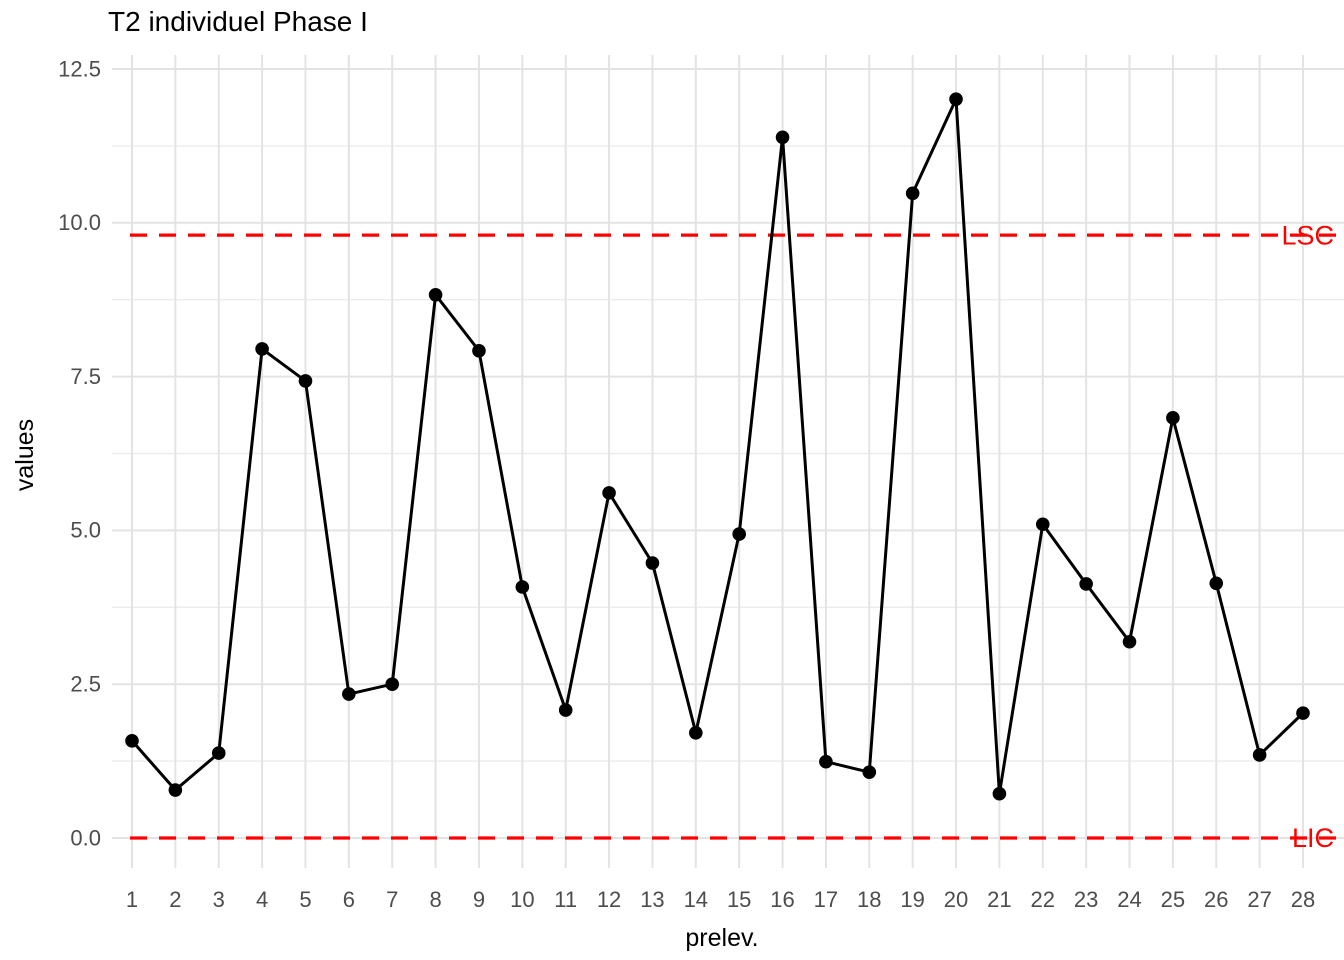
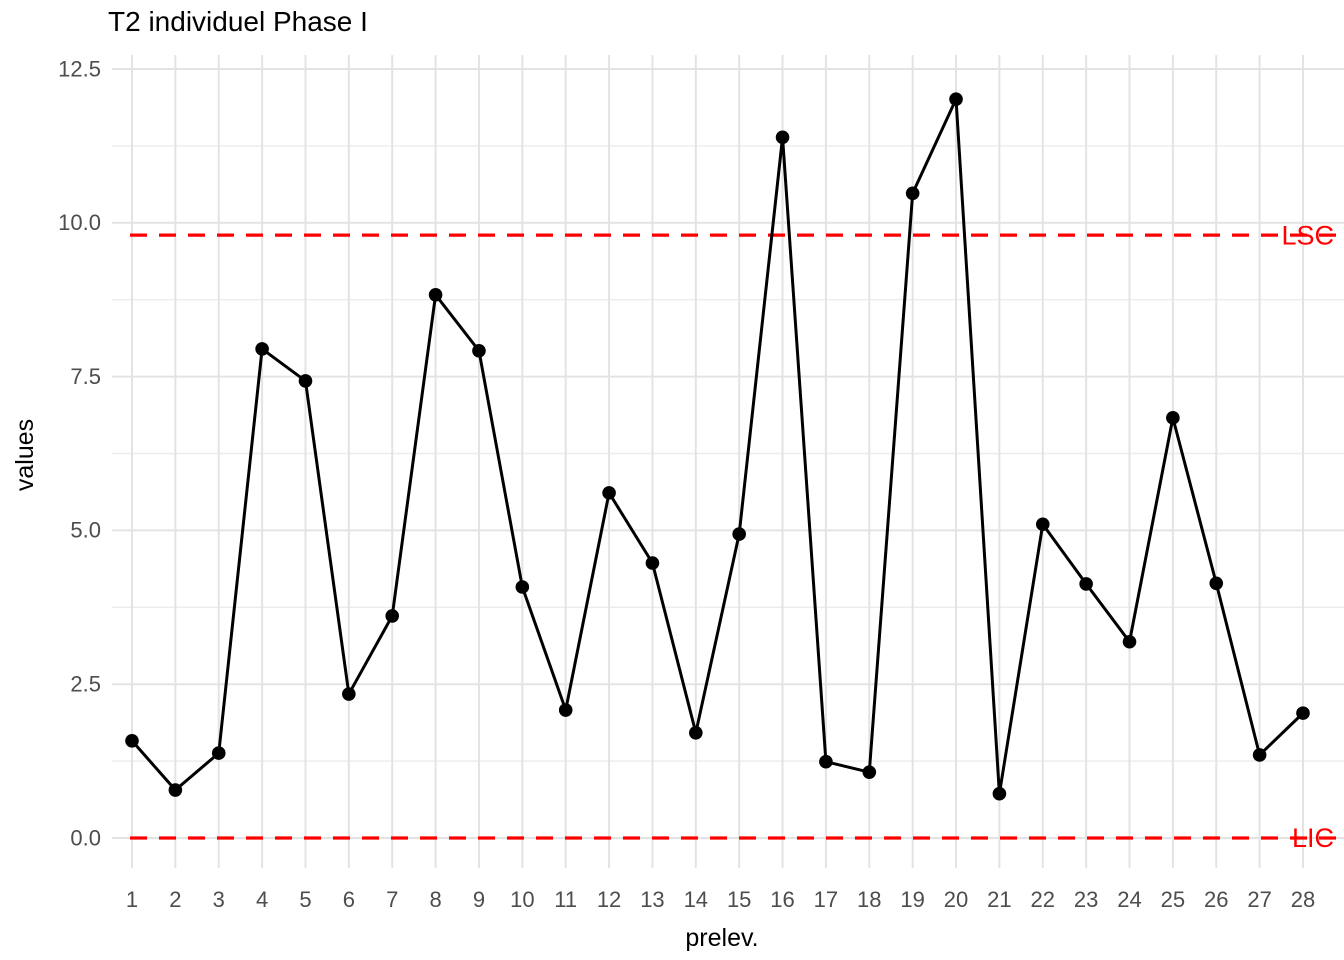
7: 2.5 -> 3.6
